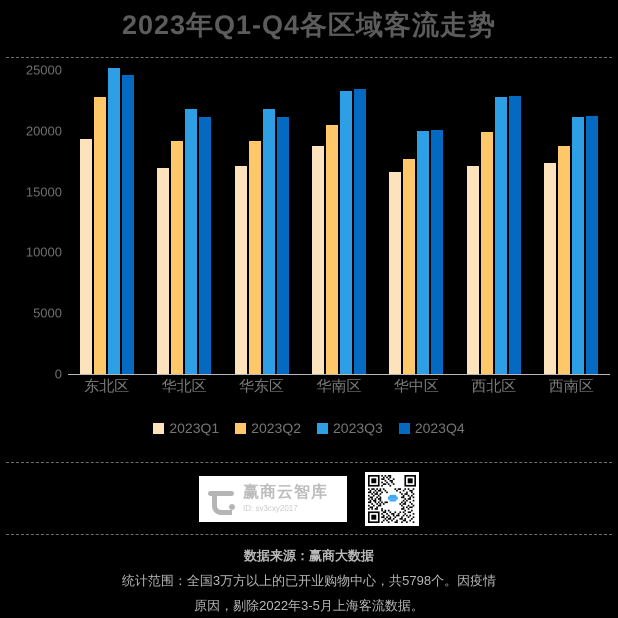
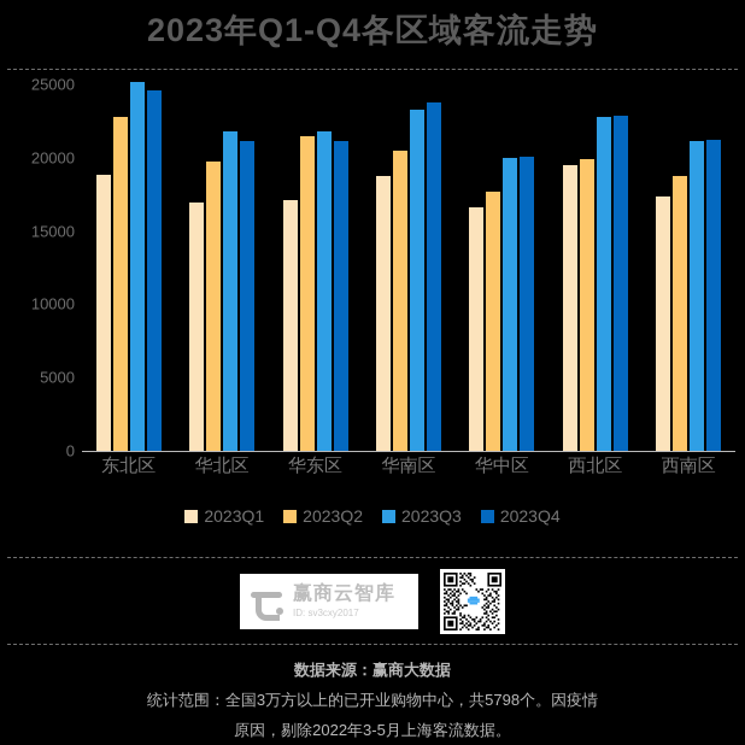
2023Q1/东北区: 19400 -> 18800
2023Q2/华北区: 19200 -> 19700
2023Q2/华东区: 19200 -> 21500
2023Q4/华南区: 23400 -> 23800
2023Q1/西北区: 17100 -> 19500
